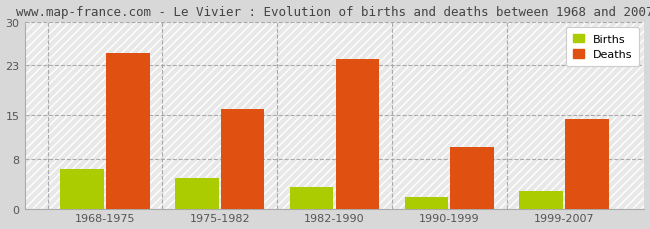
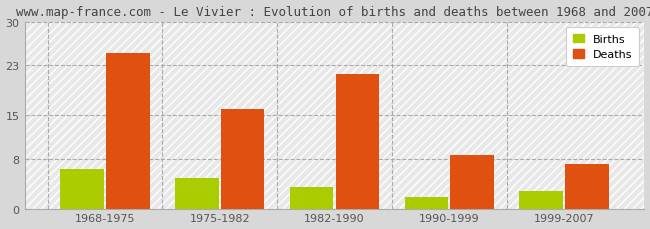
Deaths/1982-1990: 24.0 -> 21.6
Deaths/1990-1999: 10.0 -> 8.6
Deaths/1999-2007: 14.5 -> 7.2
